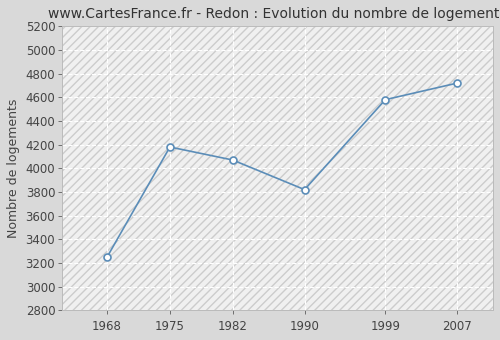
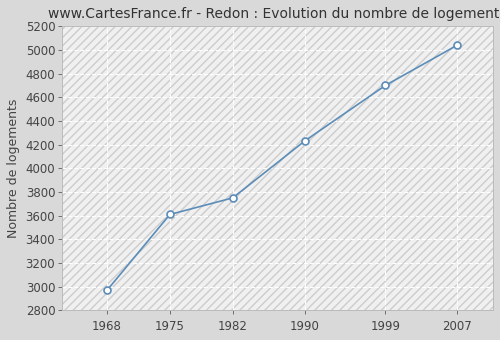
1968: 3250 -> 2970
1975: 4180 -> 3610
1982: 4070 -> 3750
1990: 3820 -> 4230
1999: 4580 -> 4700
2007: 4720 -> 5040
